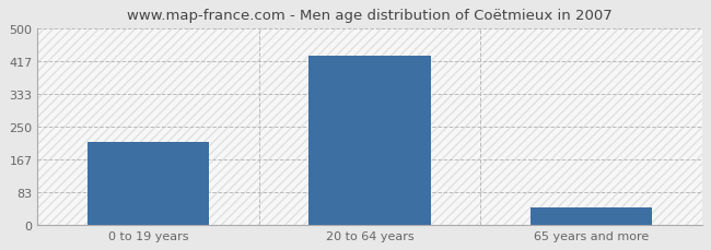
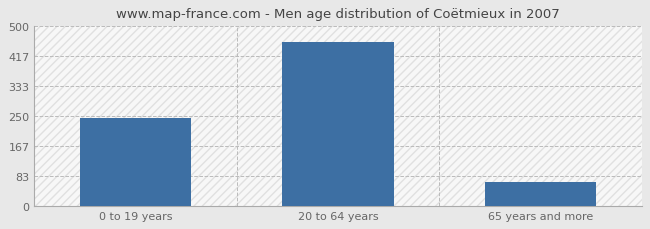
0 to 19 years: 210 -> 243
20 to 64 years: 430 -> 456
65 years and more: 45 -> 65
